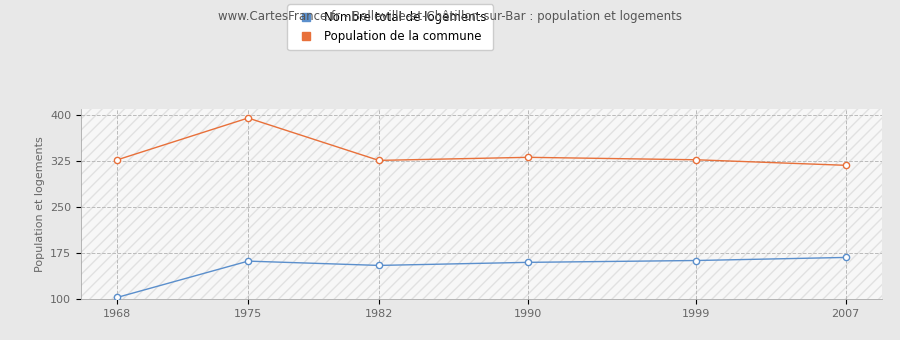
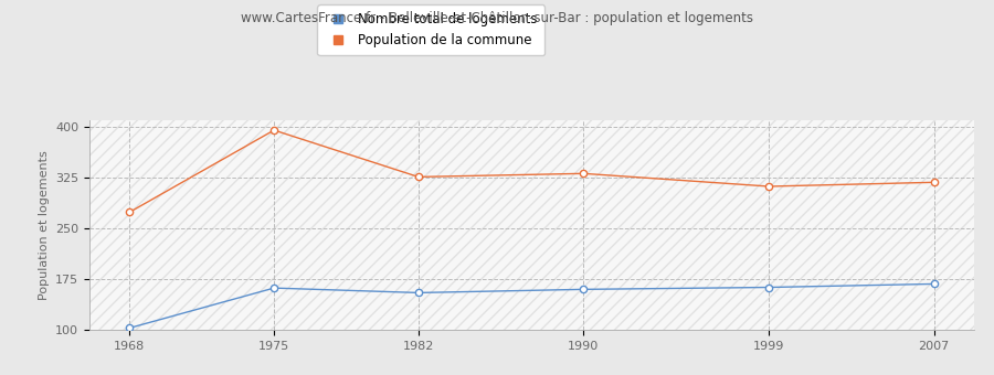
Population de la commune/1968: 327 -> 274
Population de la commune/1999: 327 -> 312
